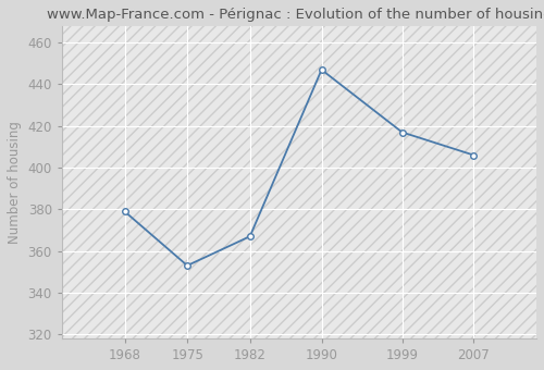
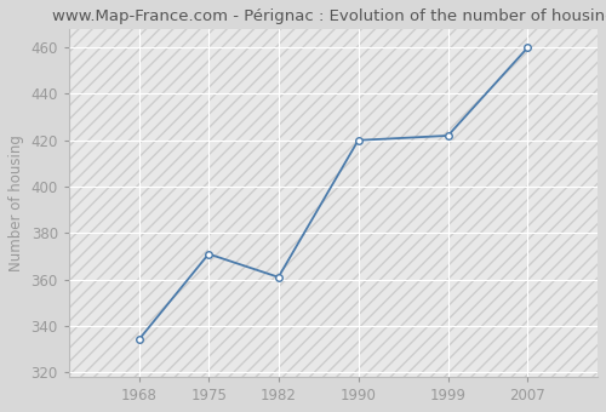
1968: 379 -> 334
1975: 353 -> 371
1982: 367 -> 361
1990: 447 -> 420
1999: 417 -> 422
2007: 406 -> 460
